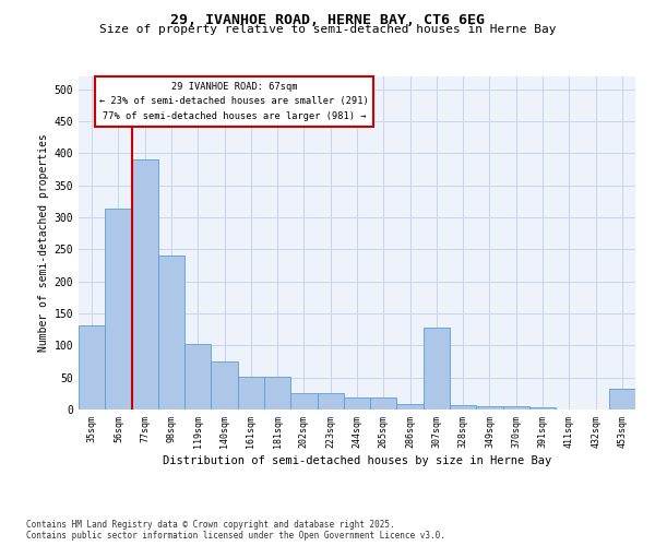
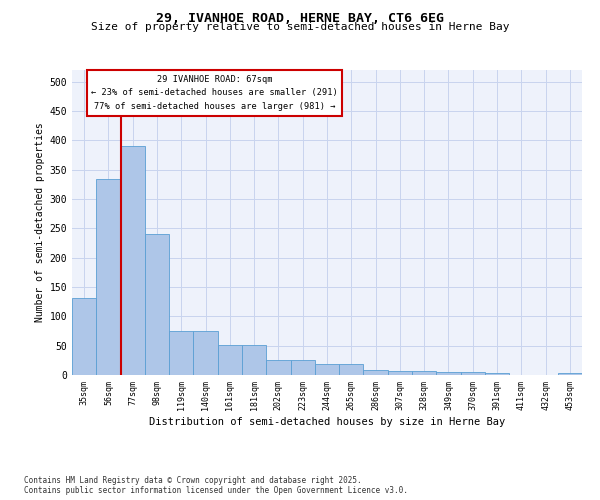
56sqm: 314 -> 335
119sqm: 102 -> 75
307sqm: 128 -> 6
453sqm: 32 -> 4
